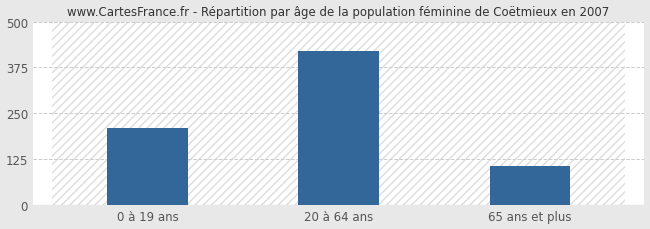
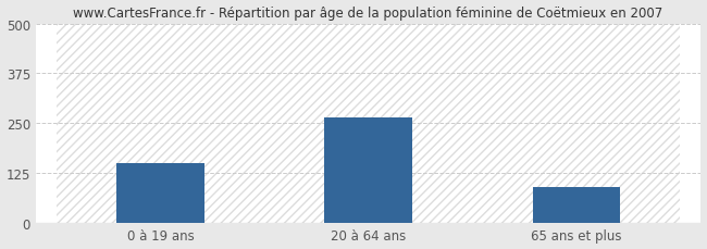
0 à 19 ans: 210 -> 150
20 à 64 ans: 420 -> 265
65 ans et plus: 105 -> 90
